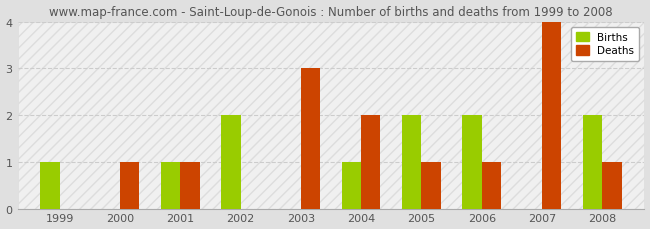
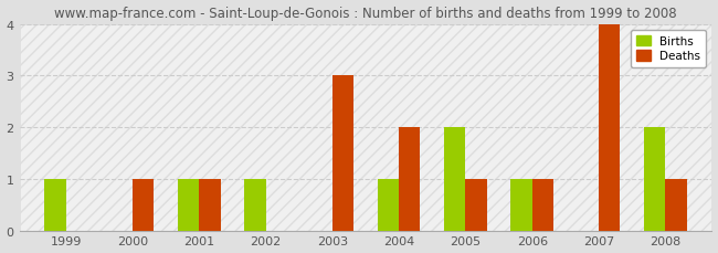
Births/2002: 2 -> 1
Births/2006: 2 -> 1
